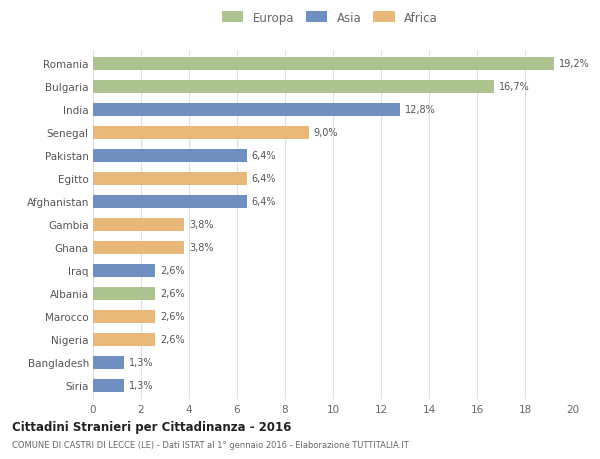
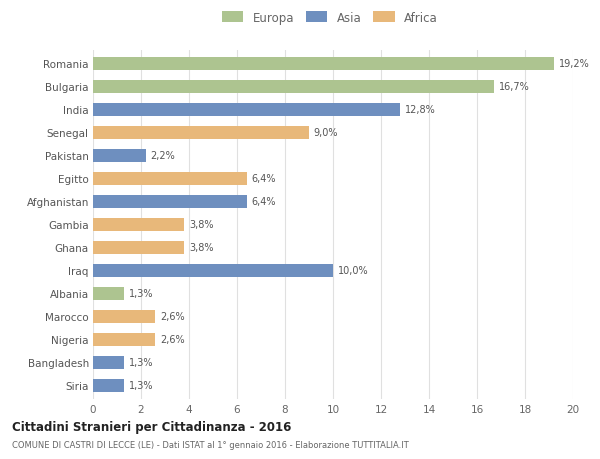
Pakistan: 6,4% -> 2,2%
Iraq: 2,6% -> 10,0%
Albania: 2,6% -> 1,3%
